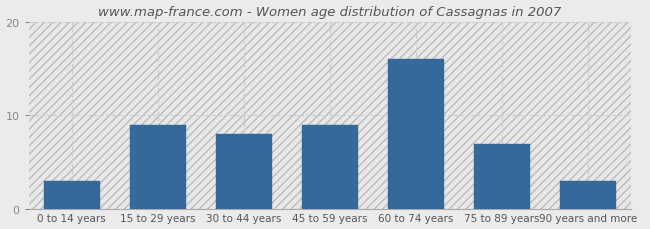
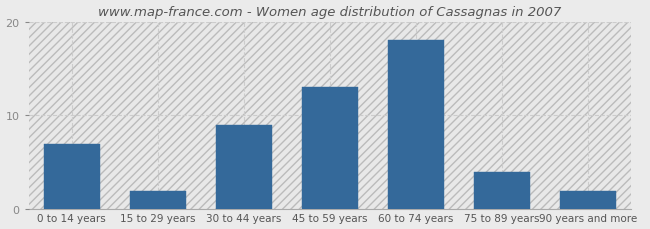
0 to 14 years: 3 -> 7
15 to 29 years: 9 -> 2
30 to 44 years: 8 -> 9
45 to 59 years: 9 -> 13
60 to 74 years: 16 -> 18
75 to 89 years: 7 -> 4
90 years and more: 3 -> 2
